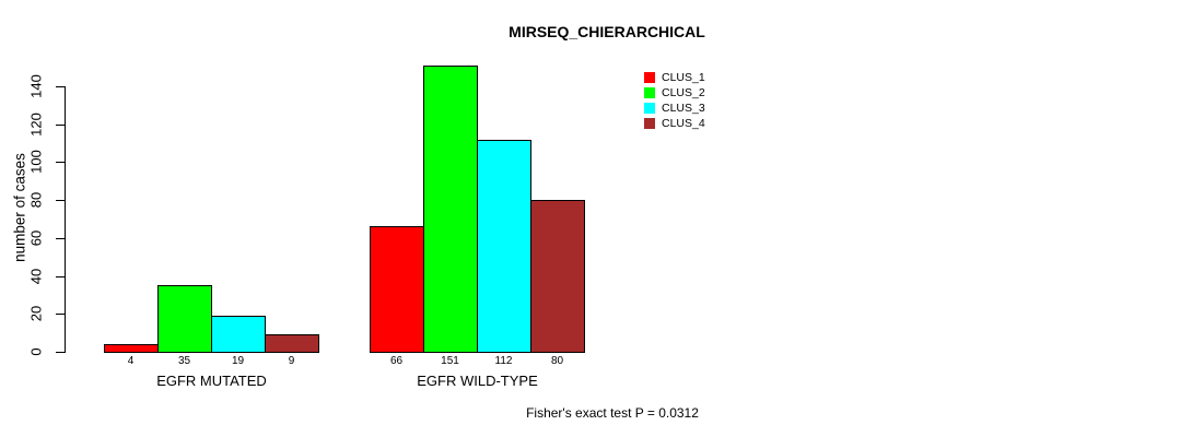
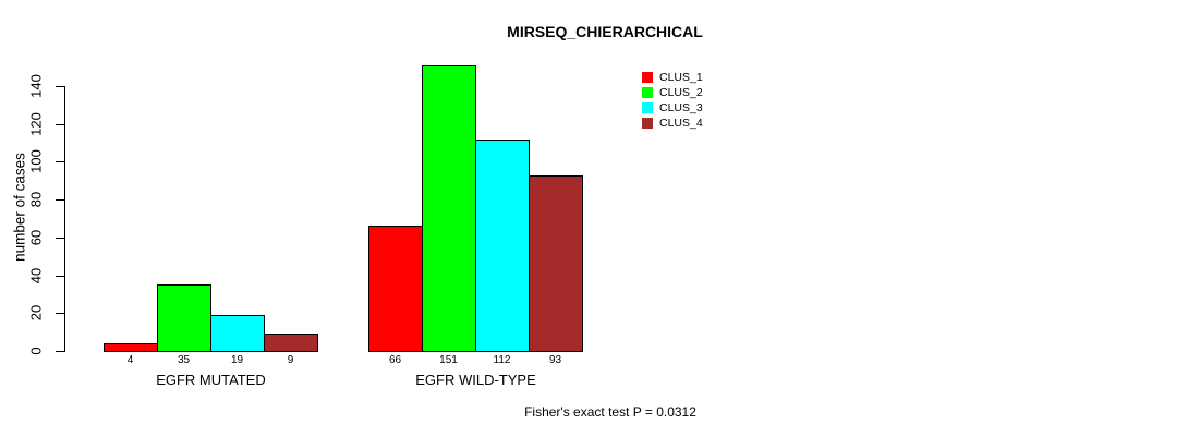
CLUS_4/EGFR WILD-TYPE: 80 -> 93
